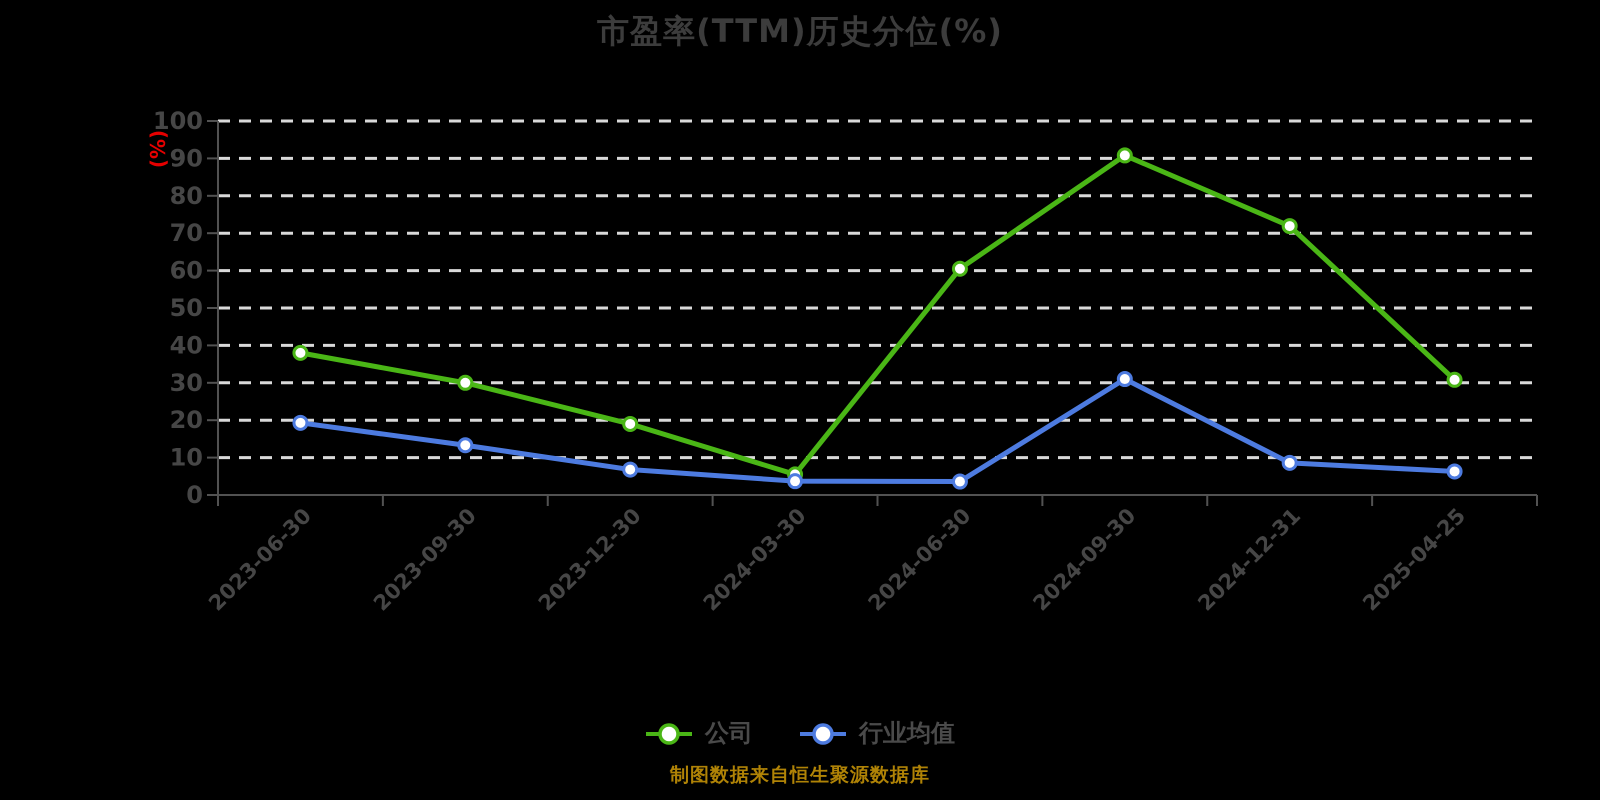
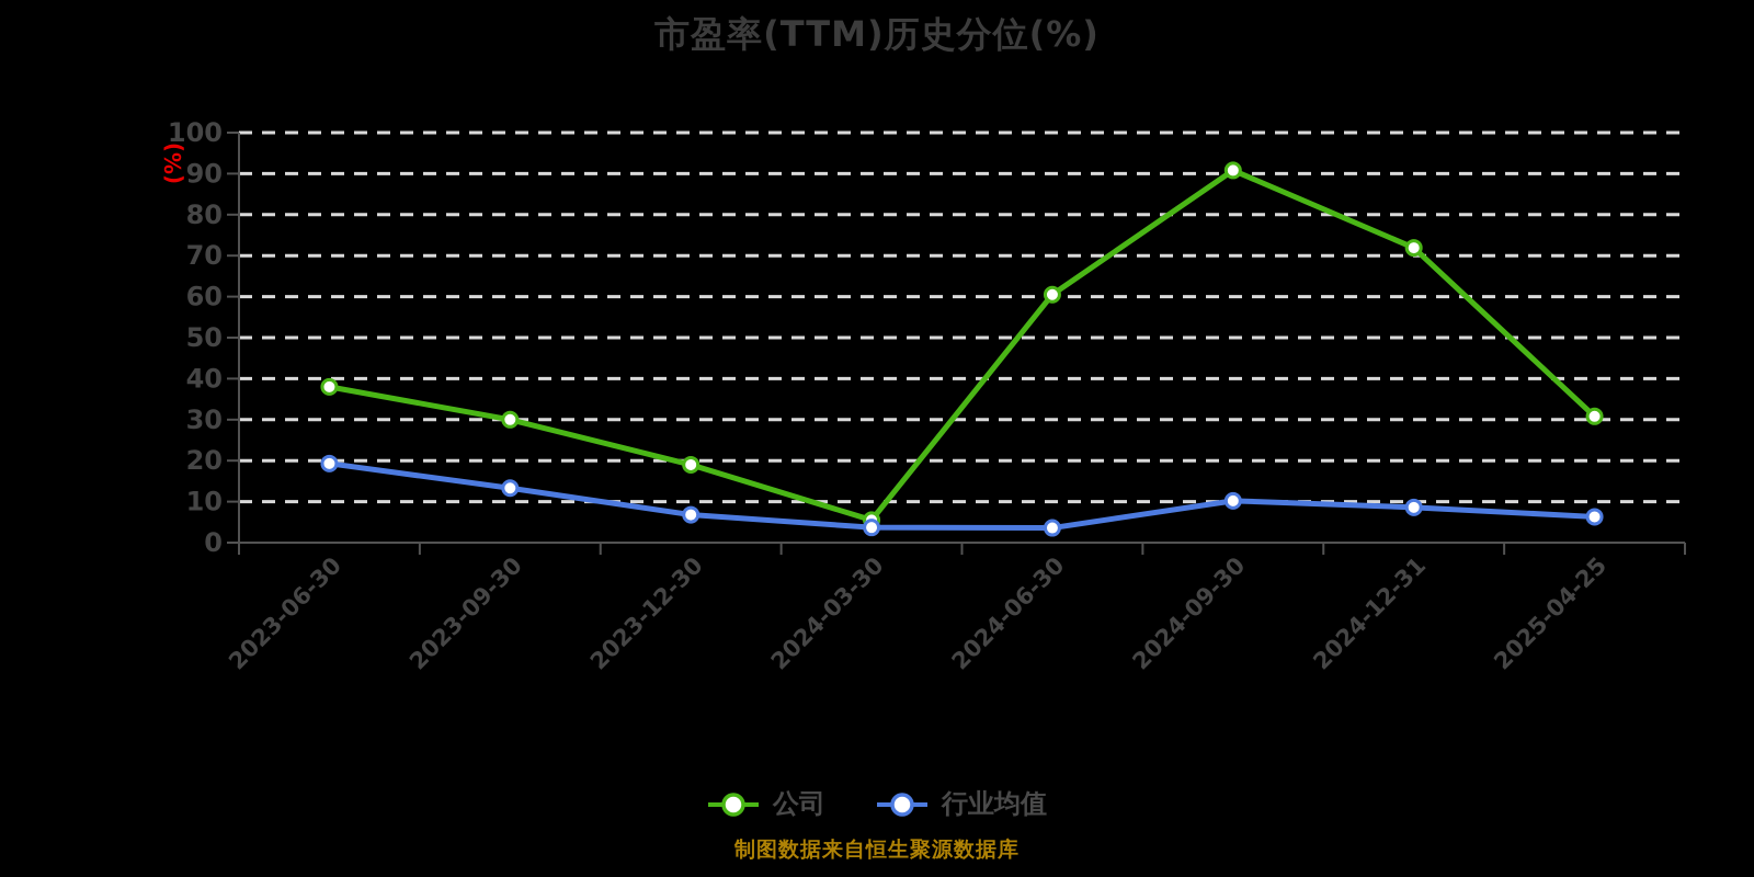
行业均值/2024-09-30: 31 -> 10
